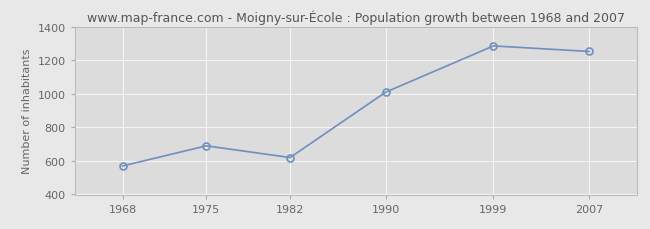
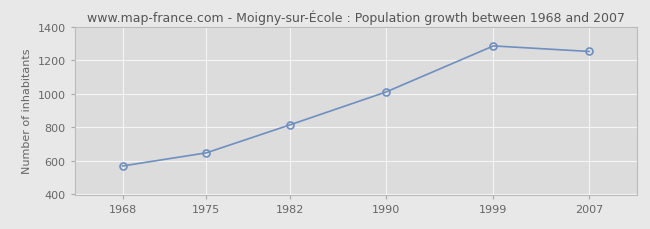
1975: 690 -> 650
1982: 620 -> 820
